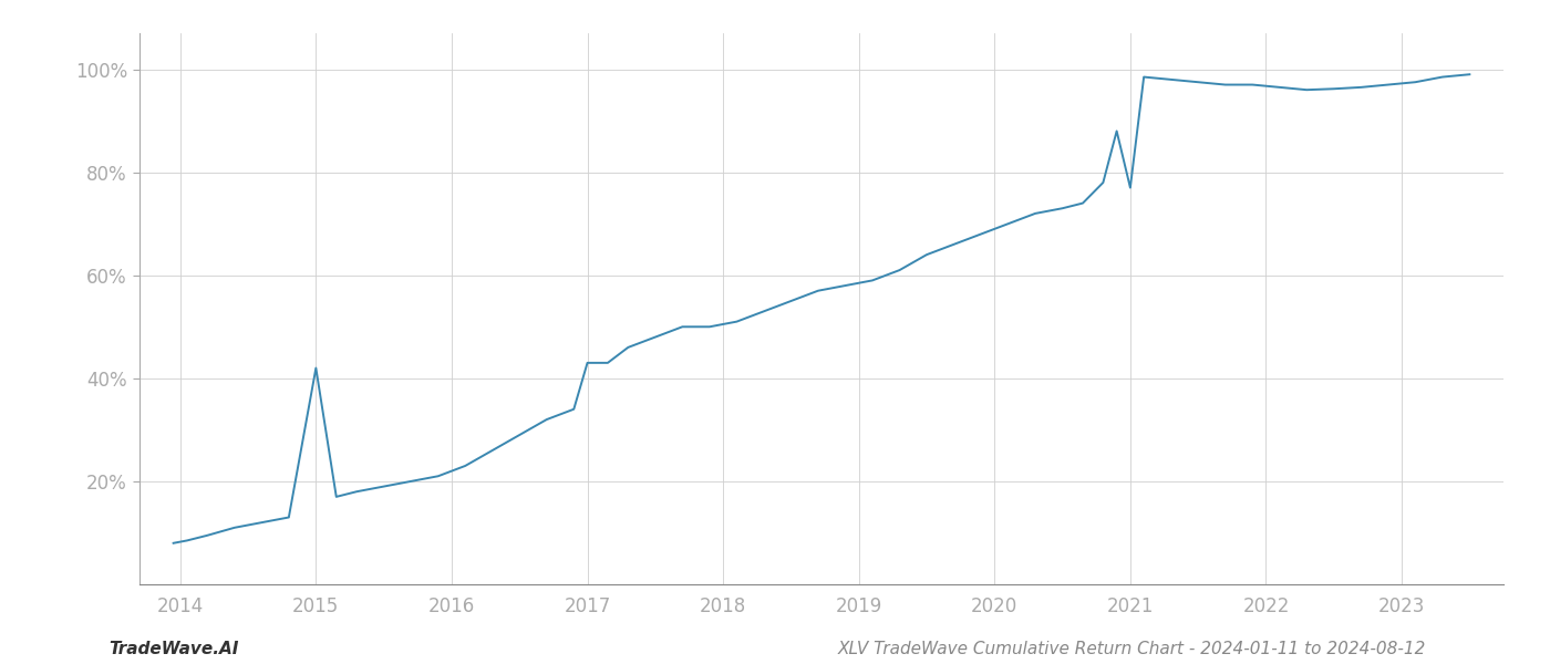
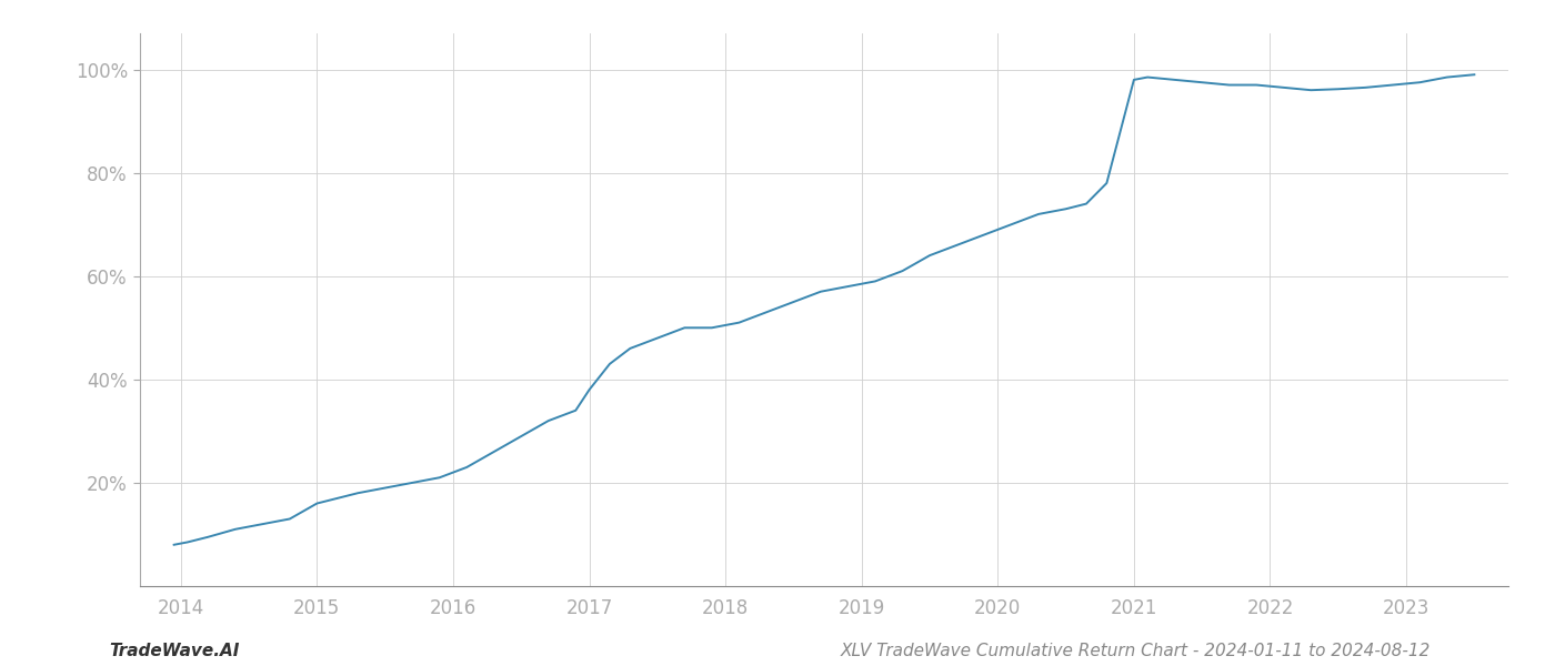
2015: 42.0% -> 16.0%
2017: 43.0% -> 38.0%
2021: 77.0% -> 98.0%
